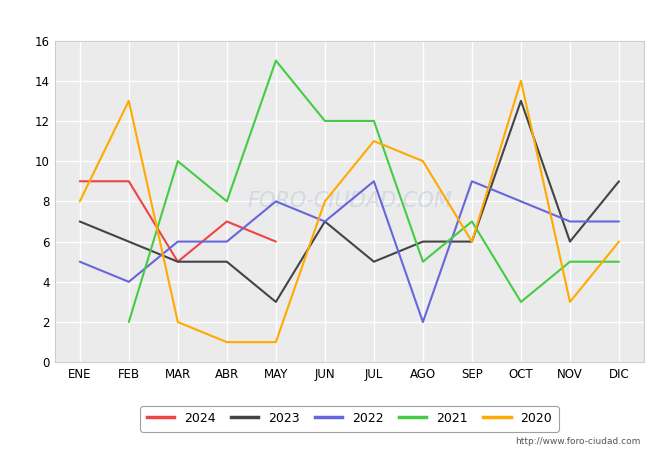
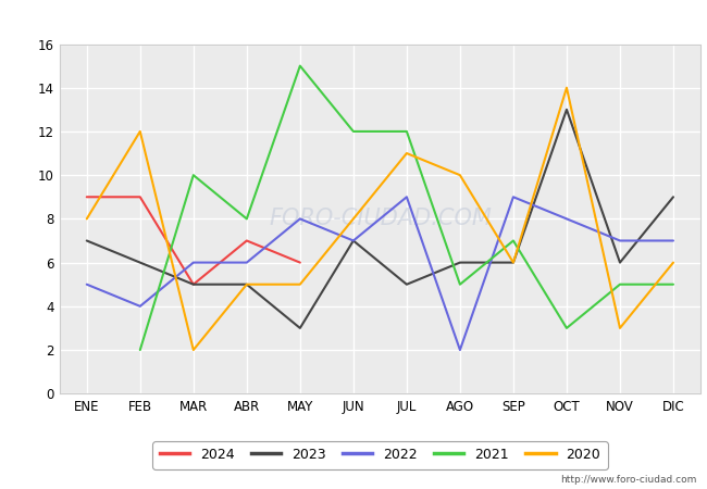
2020/FEB: 13 -> 12
2020/ABR: 1 -> 5
2020/MAY: 1 -> 5
